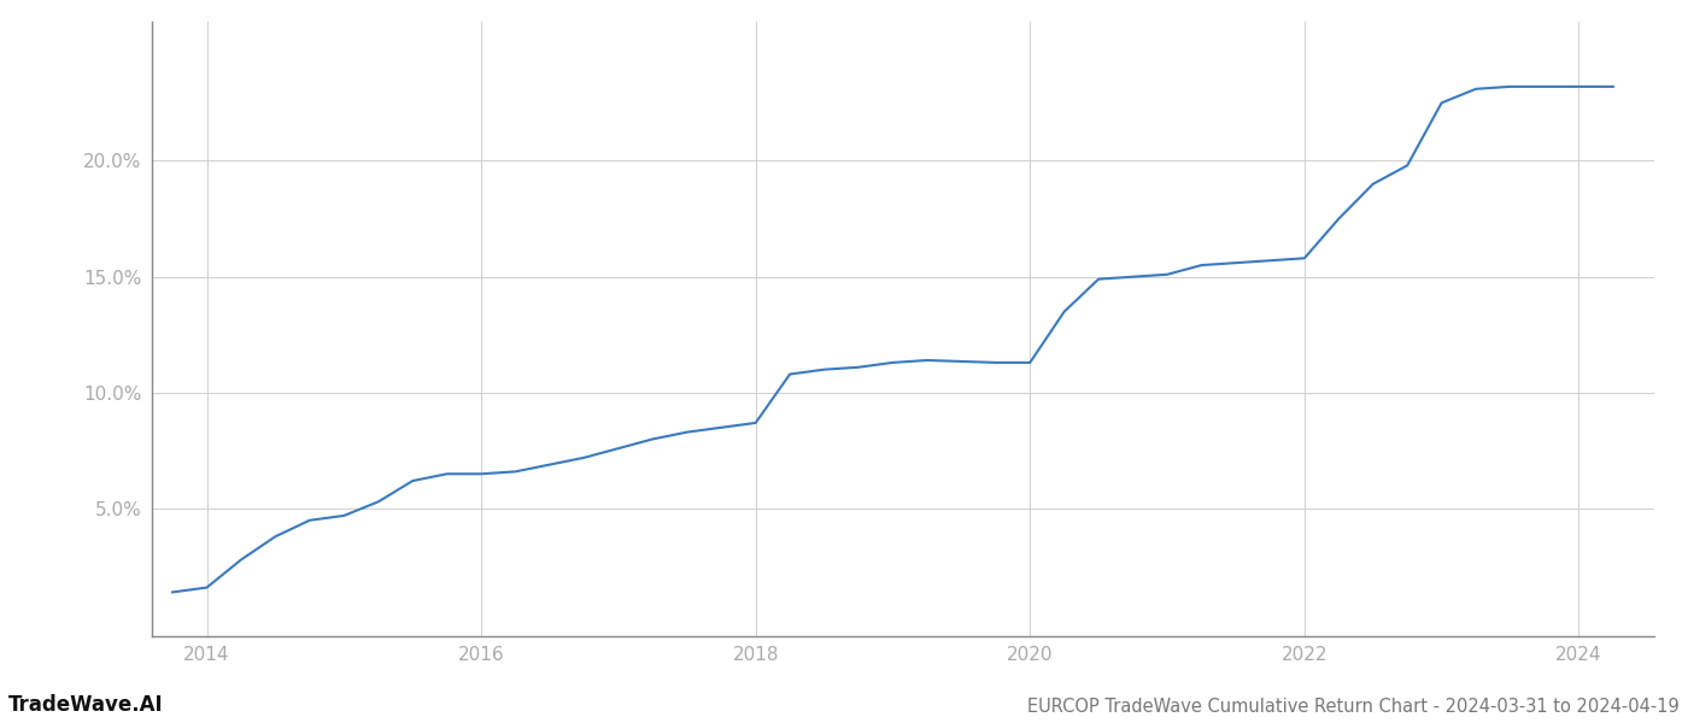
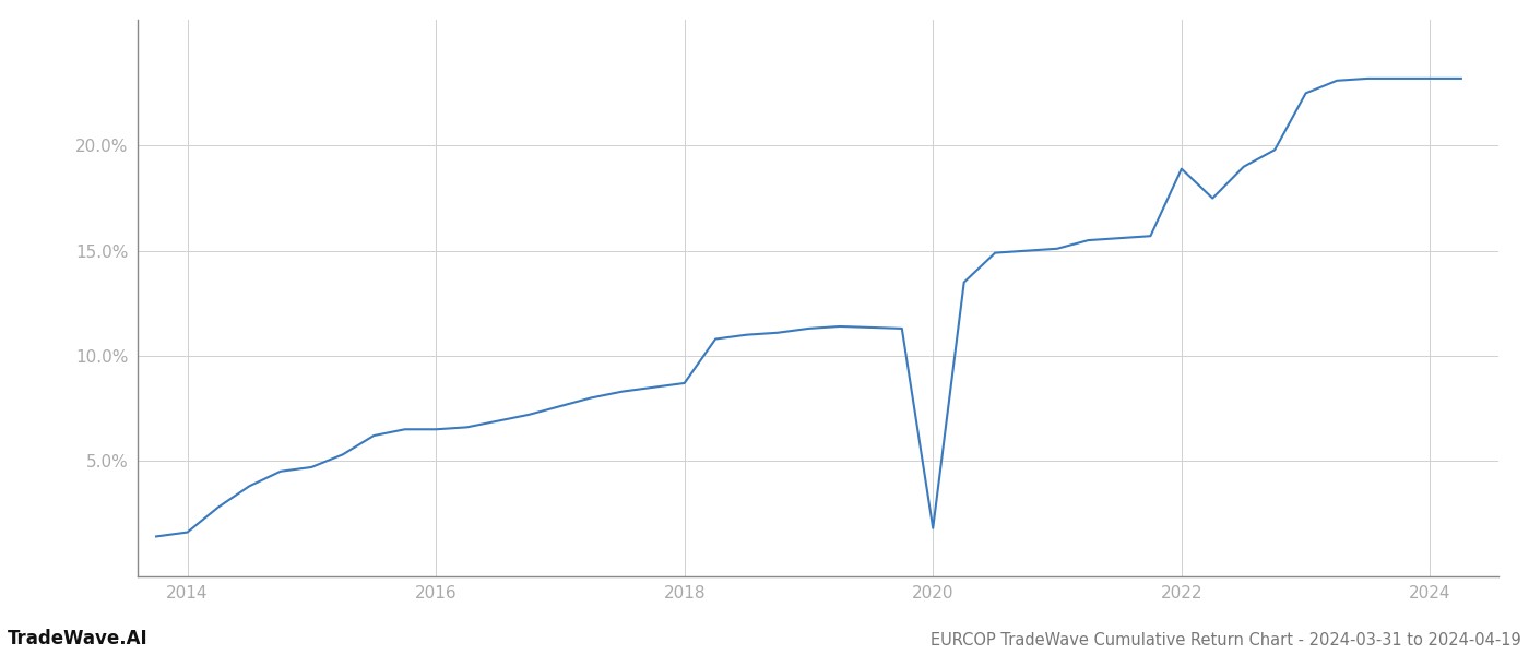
2020: 11.3% -> 1.8%
2022: 15.8% -> 18.9%
